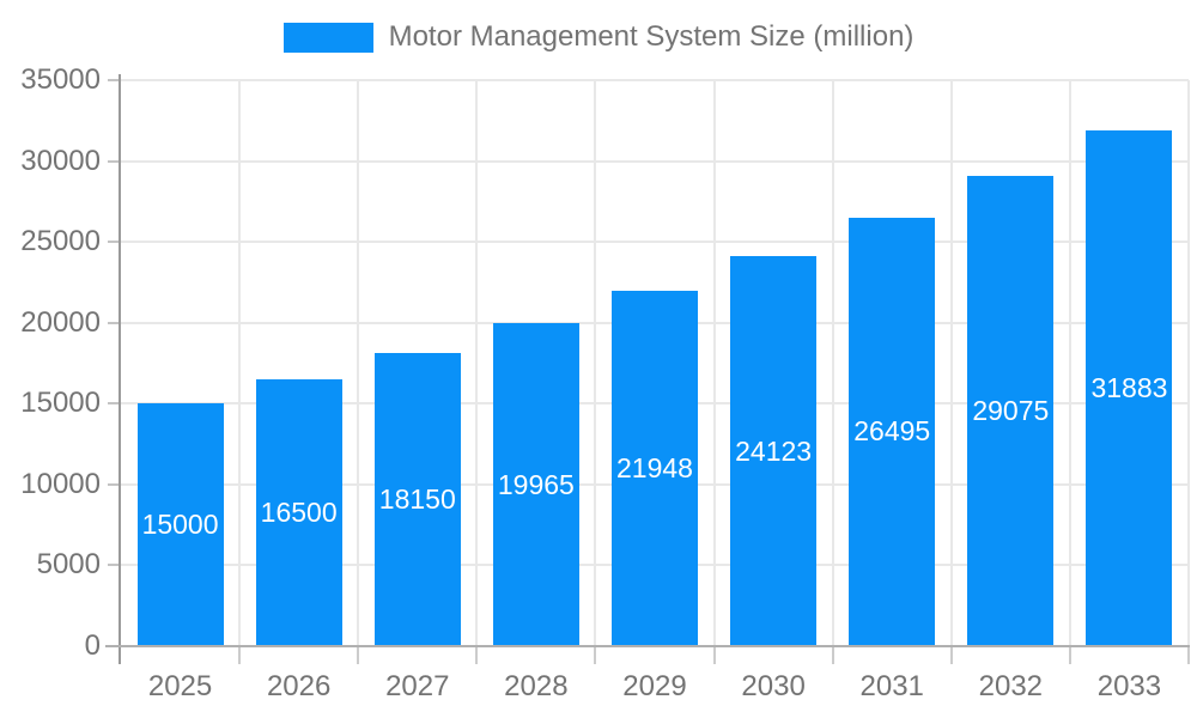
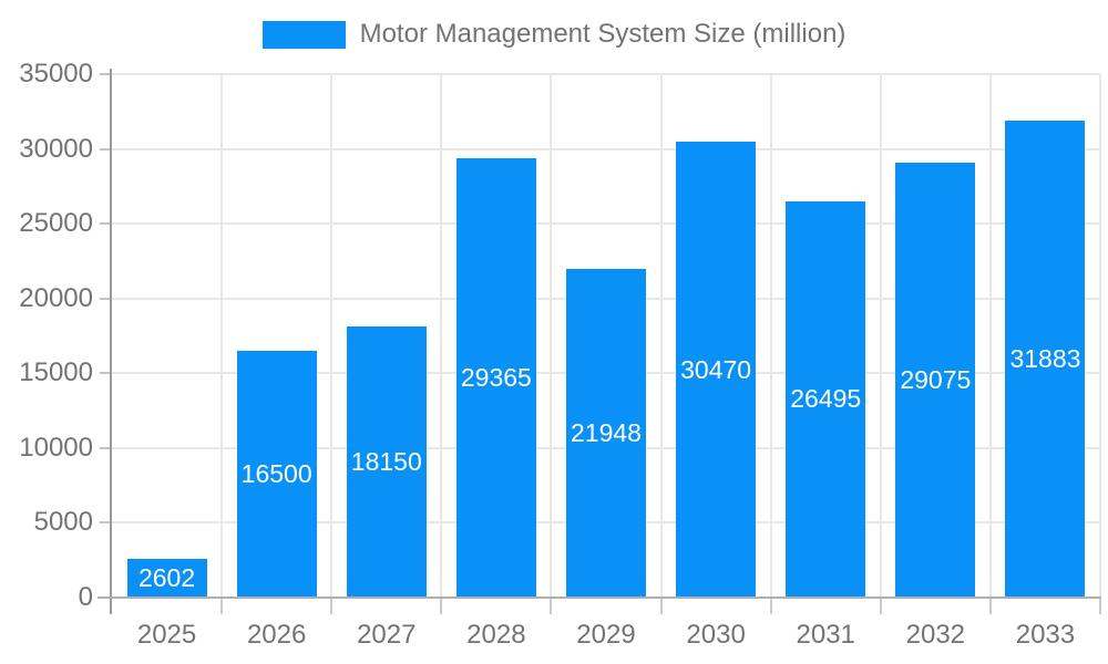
2025: 15000 -> 2602
2028: 19965 -> 29365
2030: 24123 -> 30470
